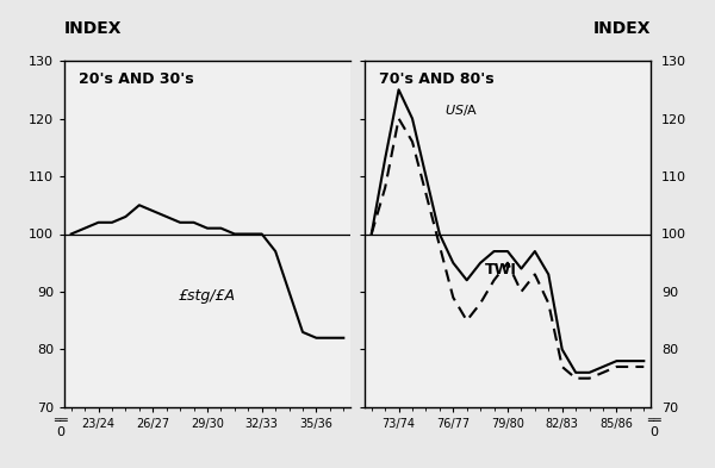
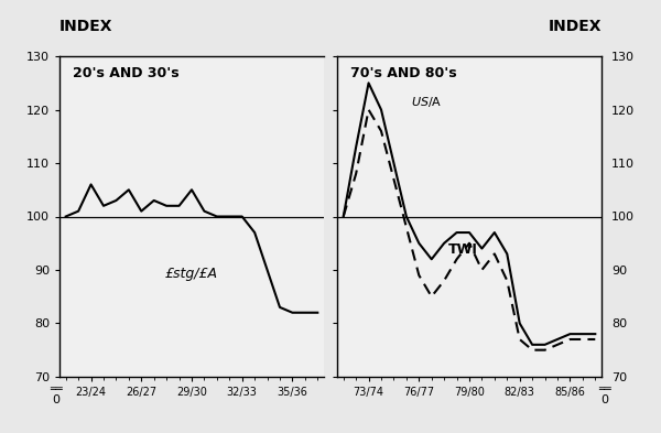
23/24: 102 -> 106
26/27: 104 -> 101
29/30: 101 -> 105
